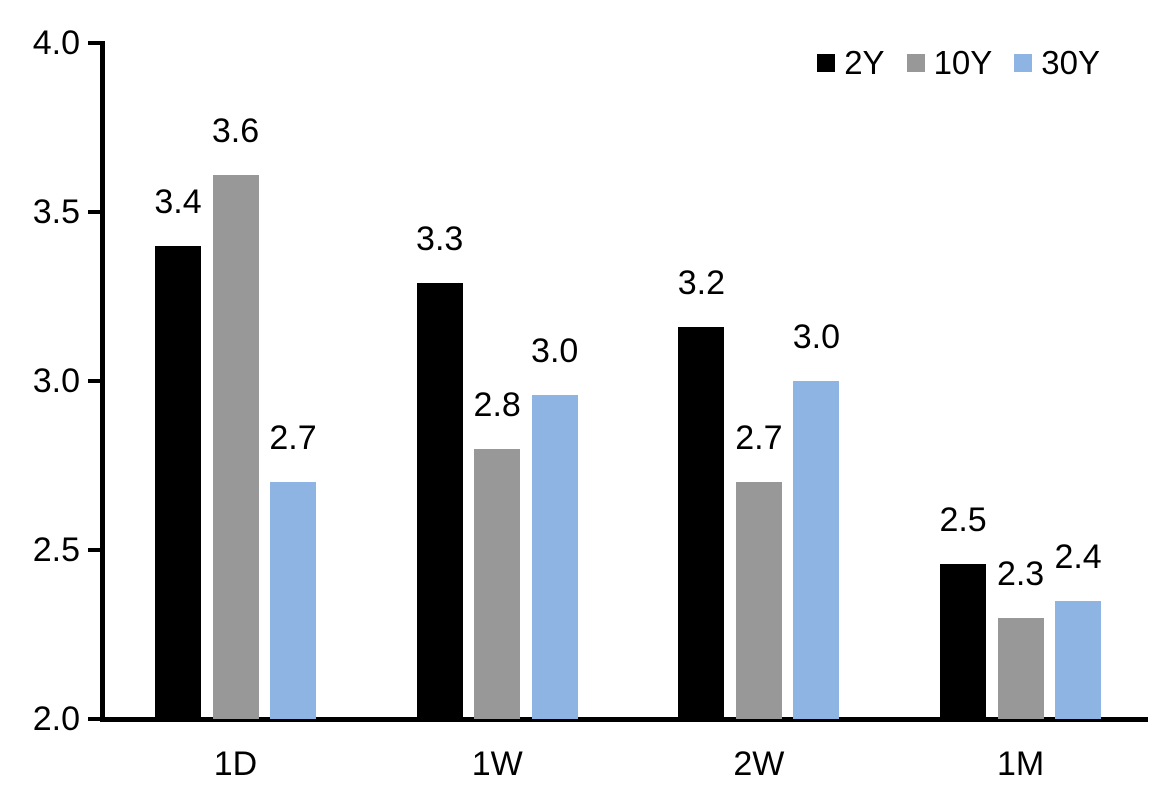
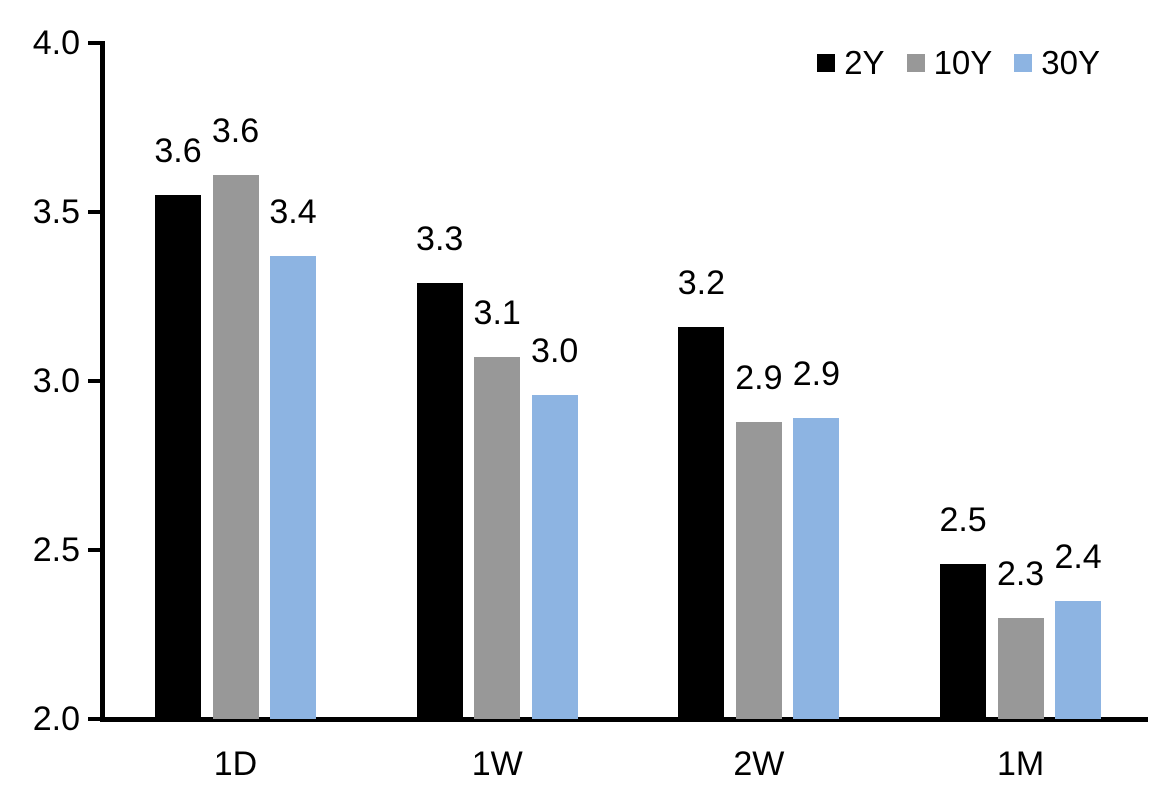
2Y/1D: 3.4 -> 3.6
30Y/1D: 2.7 -> 3.4
10Y/1W: 2.8 -> 3.1
10Y/2W: 2.7 -> 2.9
30Y/2W: 3.0 -> 2.9
